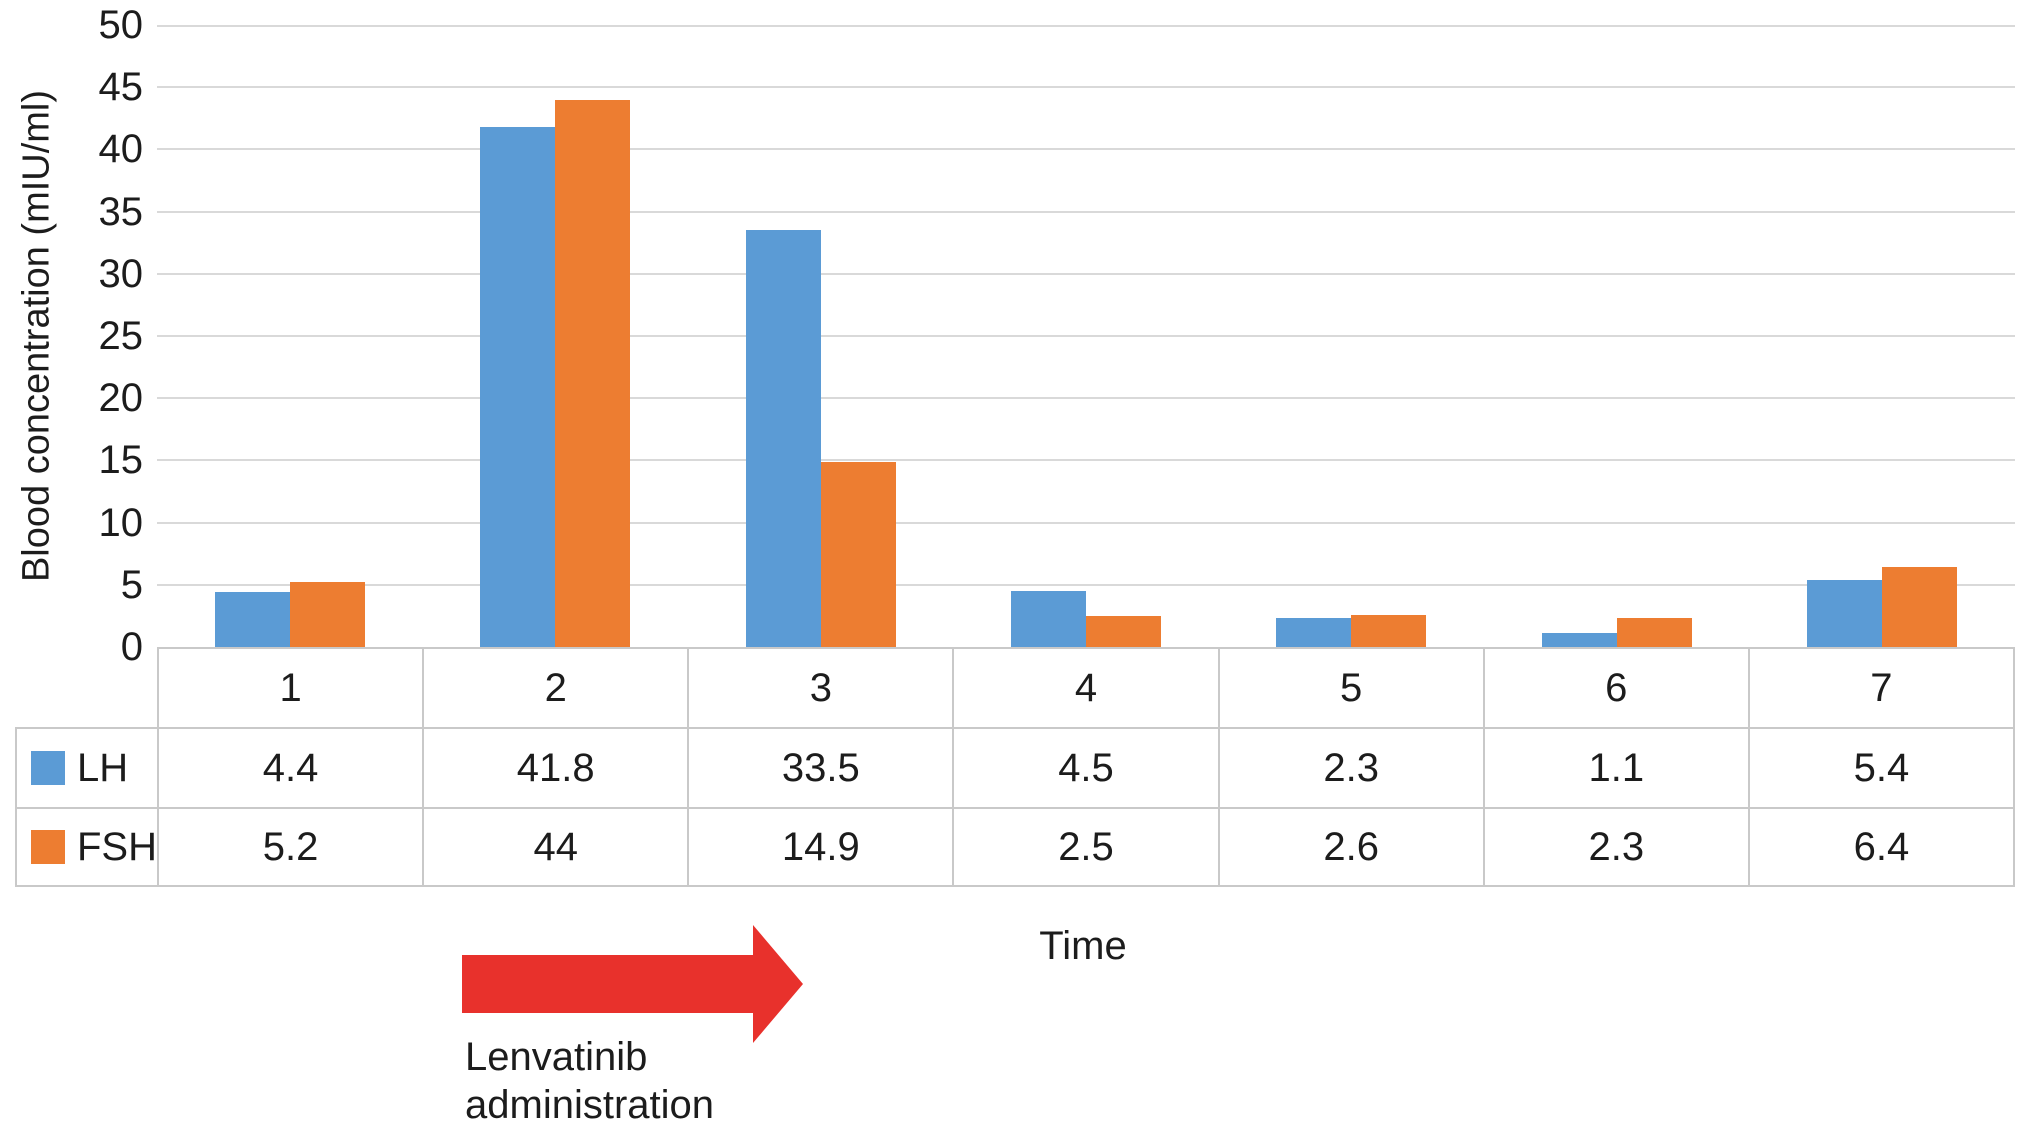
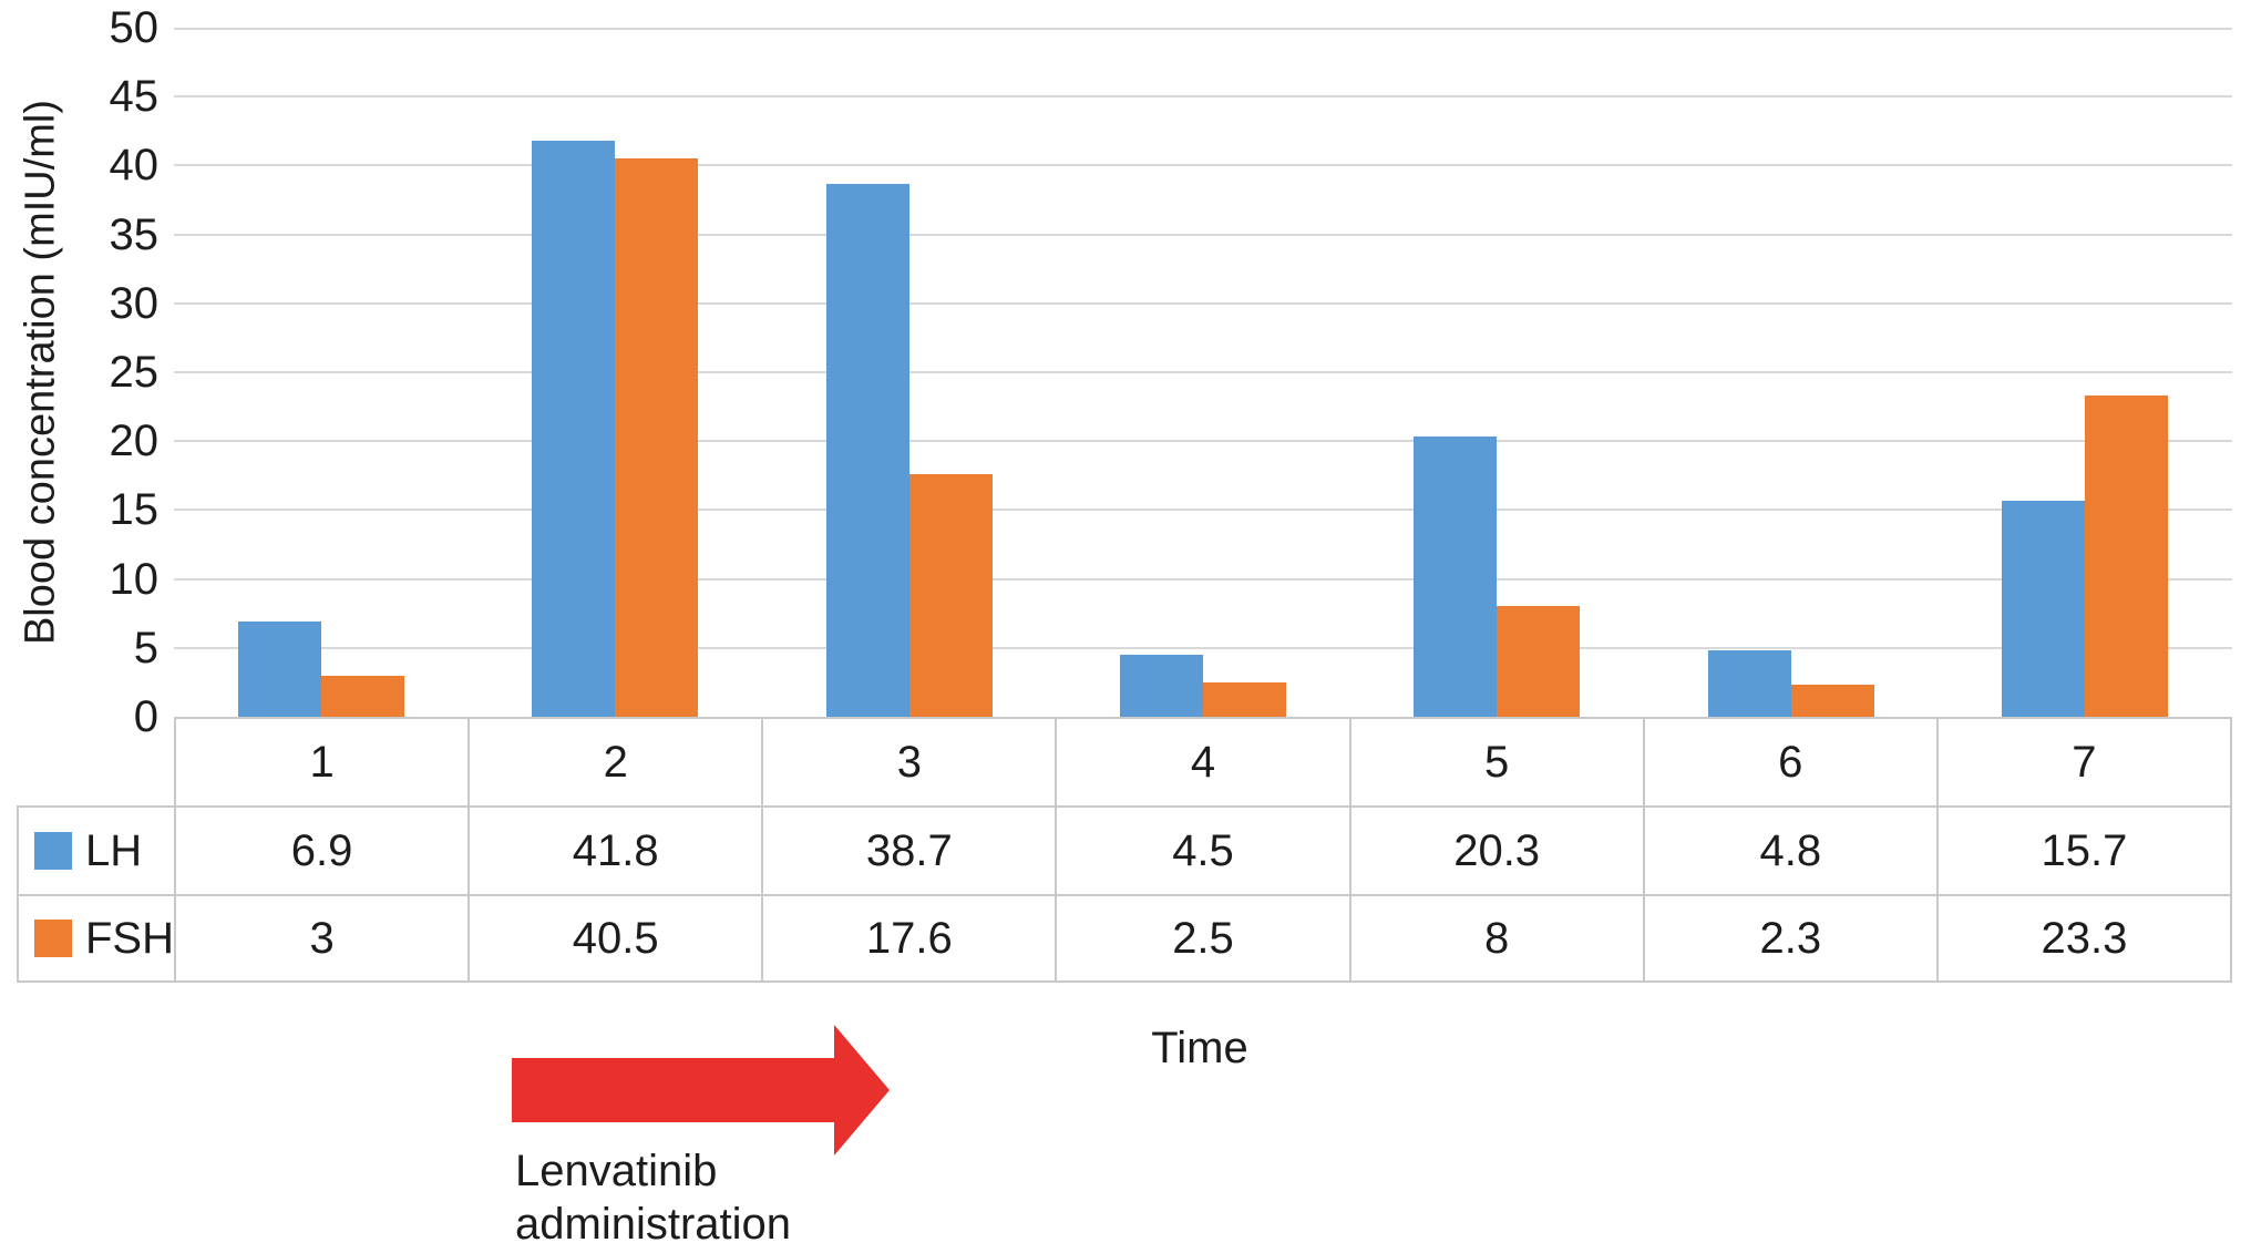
LH/1: 4.4 -> 6.9
FSH/1: 5.2 -> 3
FSH/2: 44 -> 40.5
LH/3: 33.5 -> 38.7
FSH/3: 14.9 -> 17.6
LH/5: 2.3 -> 20.3
FSH/5: 2.6 -> 8
LH/6: 1.1 -> 4.8
LH/7: 5.4 -> 15.7
FSH/7: 6.4 -> 23.3
